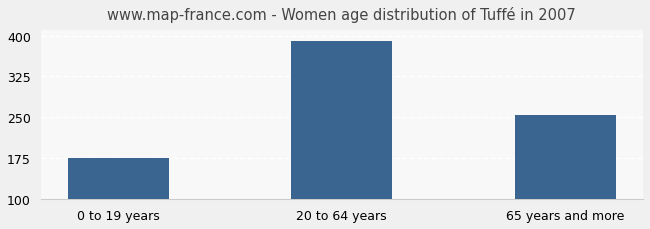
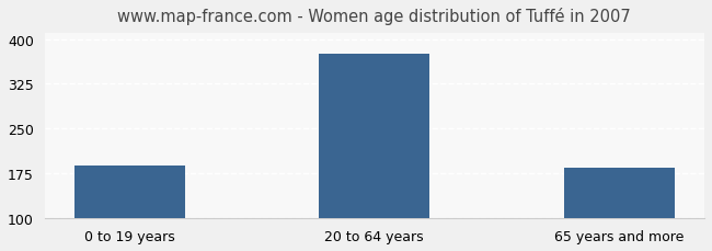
0 to 19 years: 175 -> 188
20 to 64 years: 390 -> 376
65 years and more: 255 -> 184
